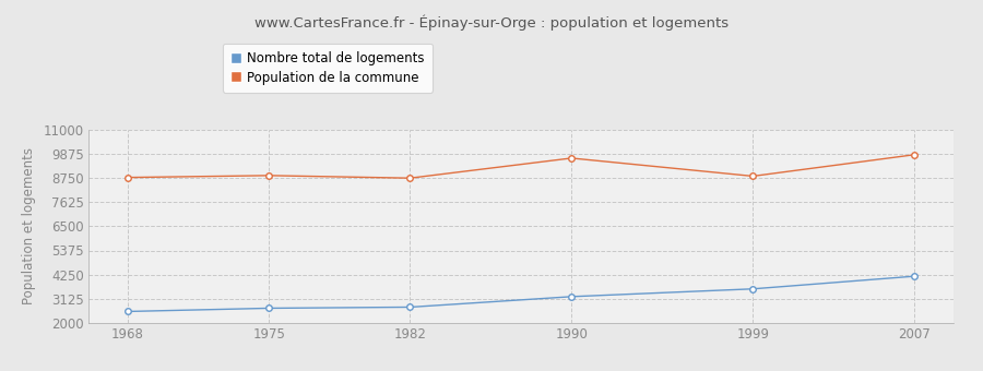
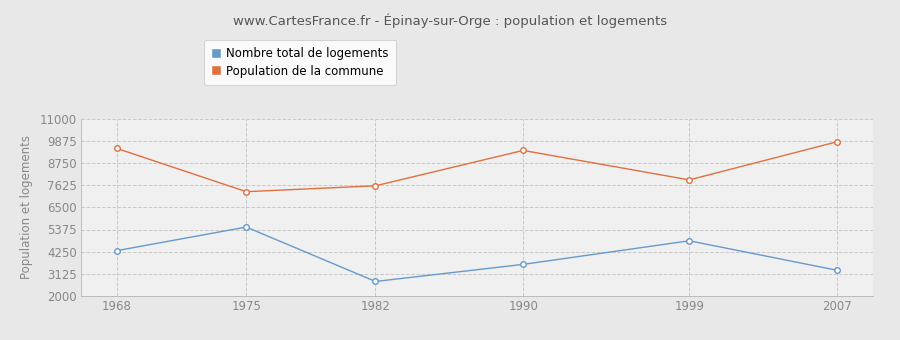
Nombre total de logements/1968: 2500 -> 4300
Population de la commune/1968: 8800 -> 9500
Nombre total de logements/1975: 2700 -> 5500
Population de la commune/1975: 8900 -> 7300
Population de la commune/1982: 8800 -> 7600
Nombre total de logements/1990: 3200 -> 3600
Population de la commune/1990: 9700 -> 9400
Nombre total de logements/1999: 3600 -> 4800
Population de la commune/1999: 8800 -> 7900
Nombre total de logements/2007: 4200 -> 3300
